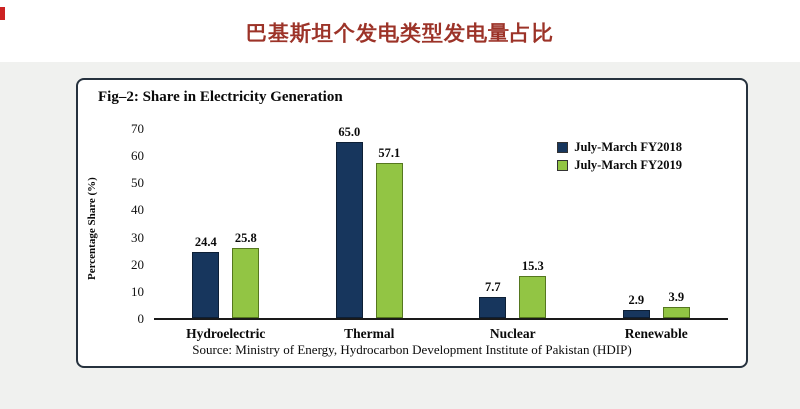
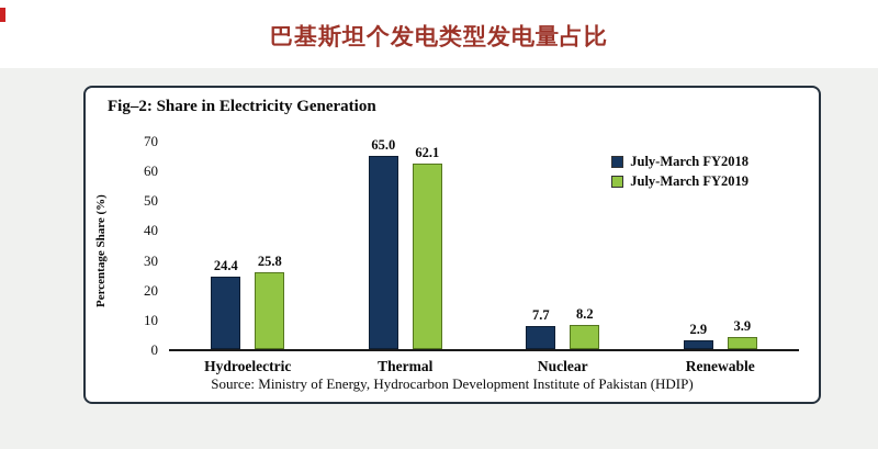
July-March FY2019/Thermal: 57.1 -> 62.1
July-March FY2019/Nuclear: 15.3 -> 8.2
